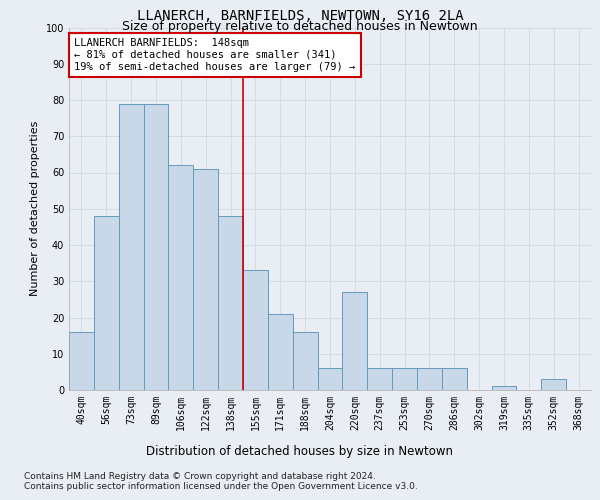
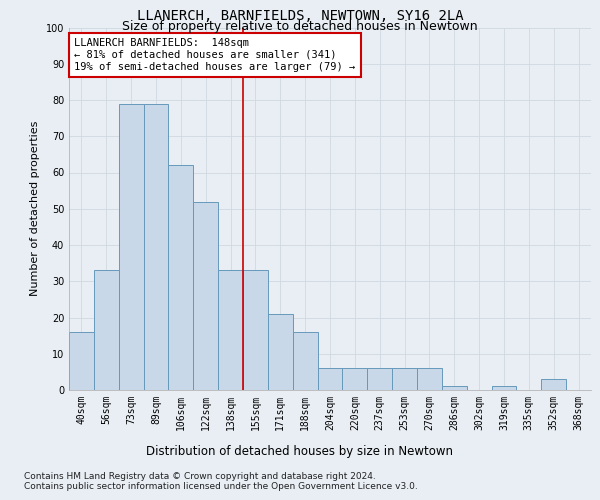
56sqm: 48 -> 33
122sqm: 61 -> 52
138sqm: 48 -> 33
220sqm: 27 -> 6
286sqm: 6 -> 1
